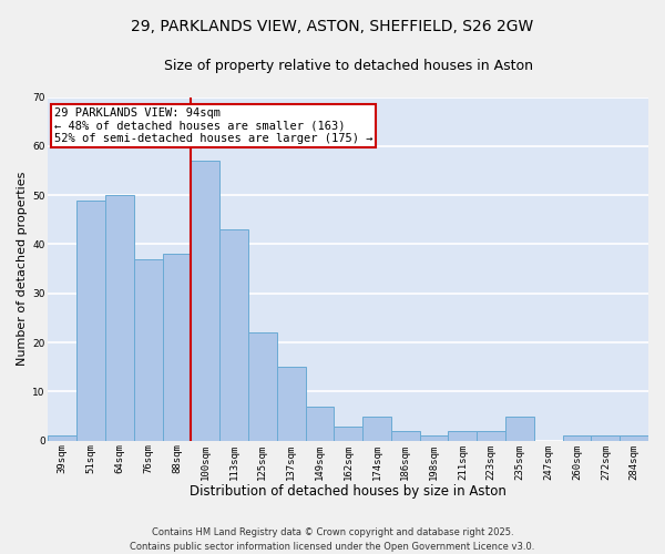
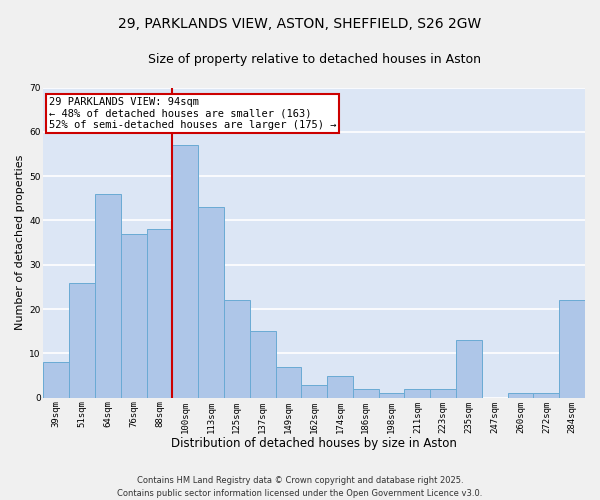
39sqm: 1 -> 8
51sqm: 49 -> 26
64sqm: 50 -> 46
235sqm: 5 -> 13
284sqm: 1 -> 22
